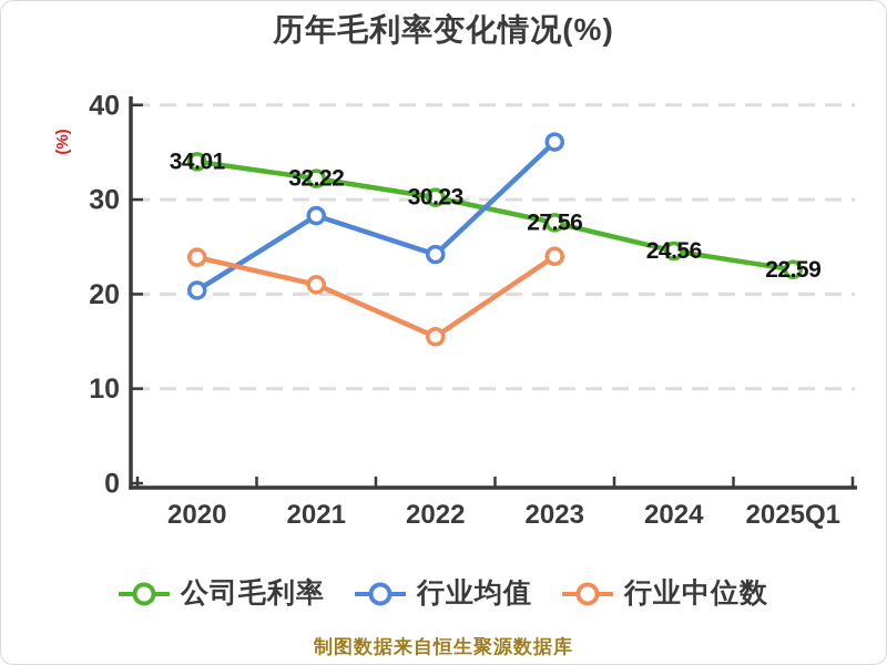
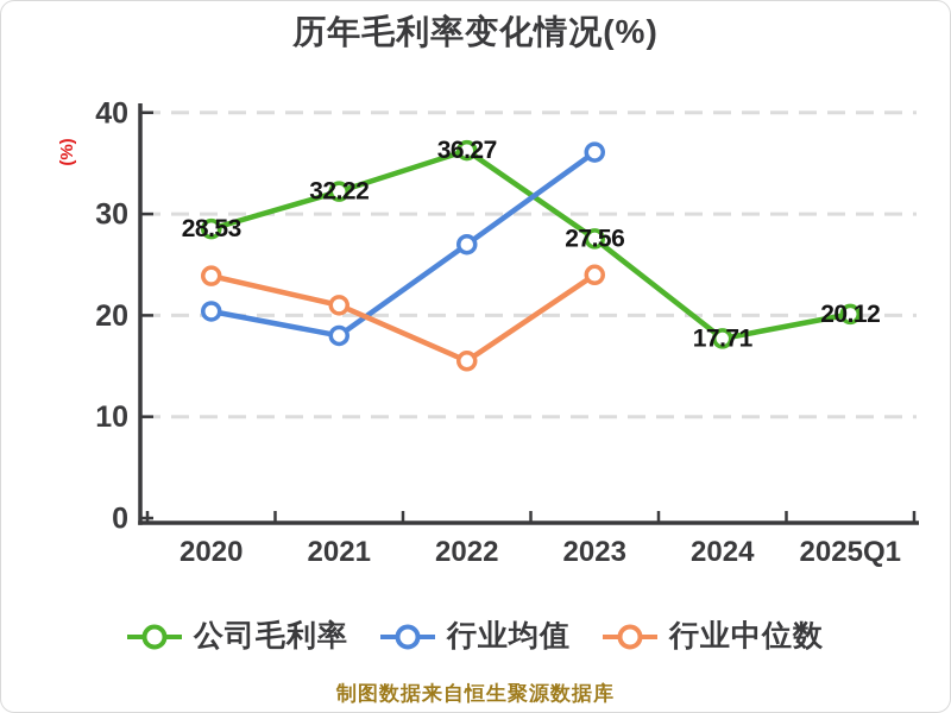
公司毛利率/2020: 34.01 -> 28.53
行业均值/2021: 28 -> 18
公司毛利率/2022: 30.23 -> 36.27
行业均值/2022: 24 -> 27
公司毛利率/2024: 24.56 -> 17.71
公司毛利率/2025Q1: 22.59 -> 20.12
